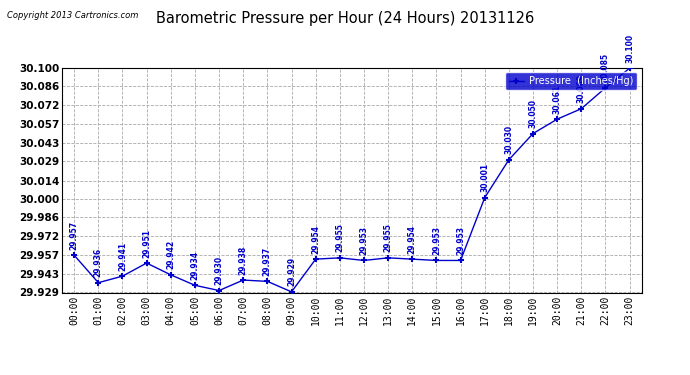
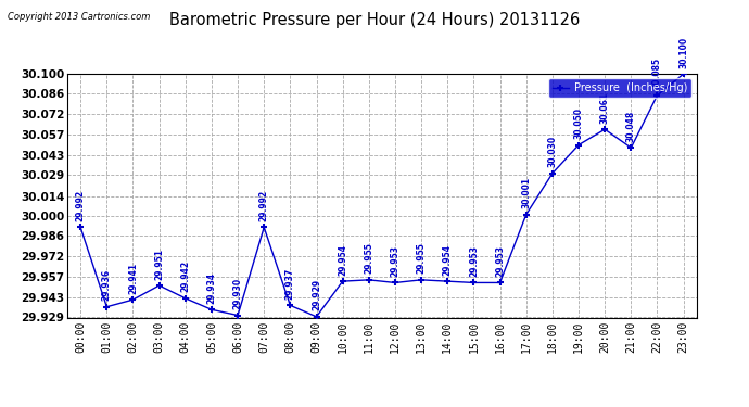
00:00: 29.957 -> 29.992
07:00: 29.938 -> 29.992
21:00: 30.069 -> 30.048
